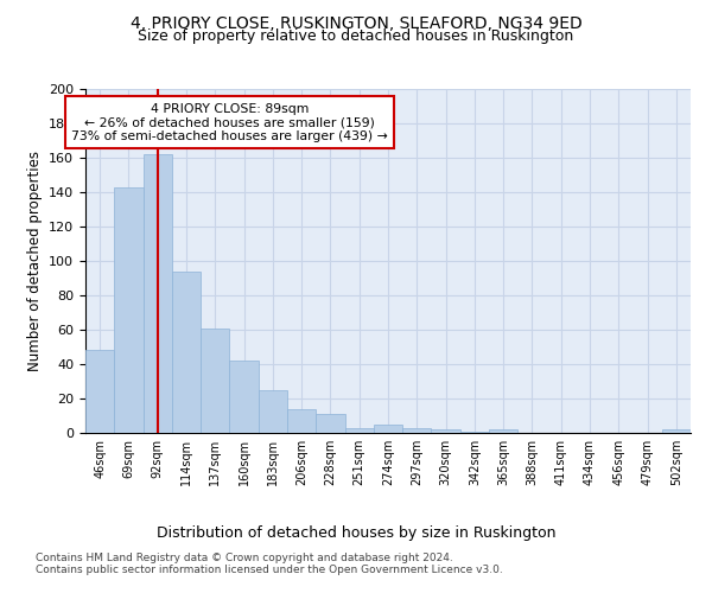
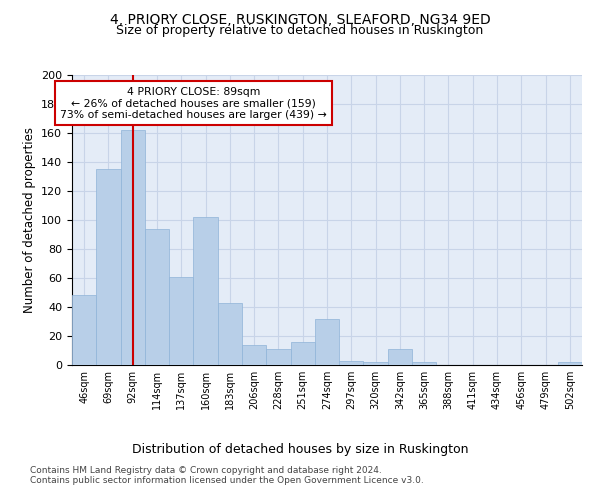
69sqm: 143 -> 135
160sqm: 42 -> 102
183sqm: 25 -> 43
251sqm: 3 -> 16
274sqm: 5 -> 32
342sqm: 1 -> 11
